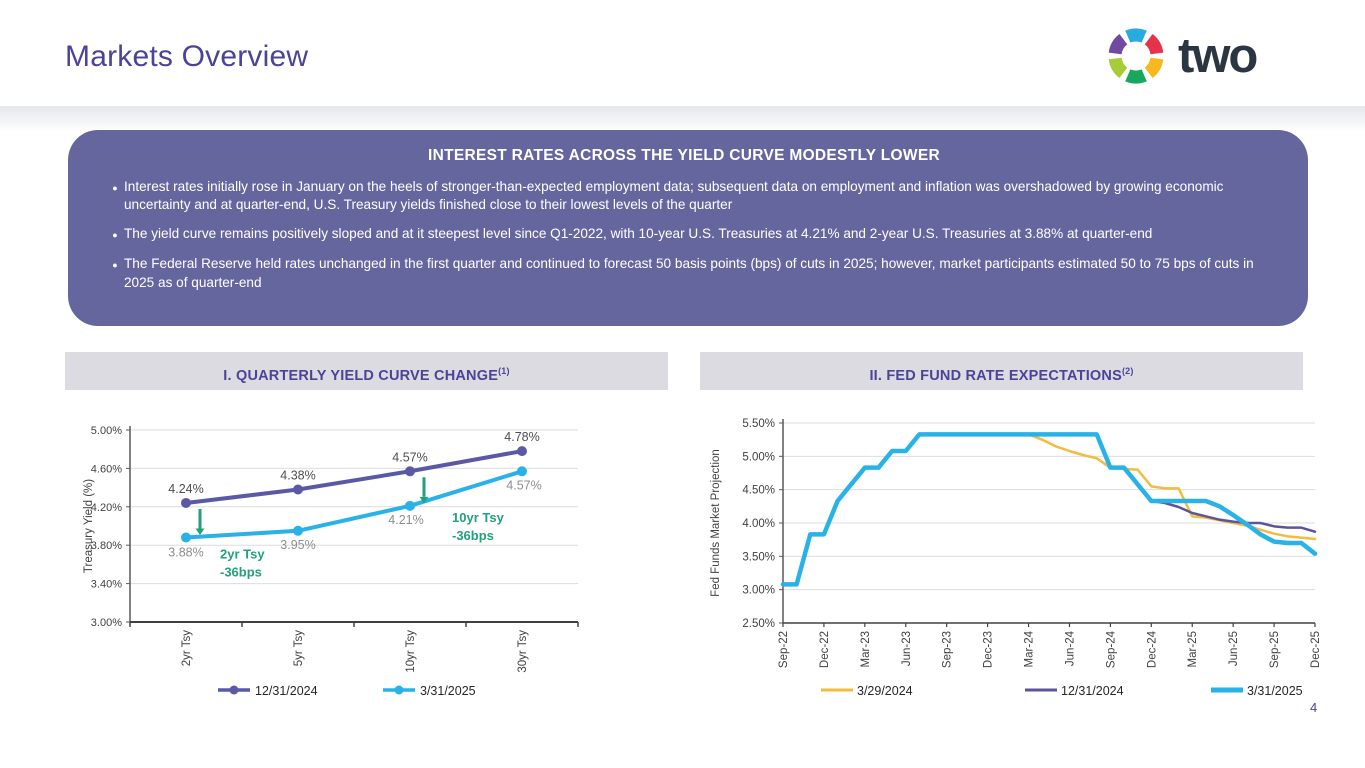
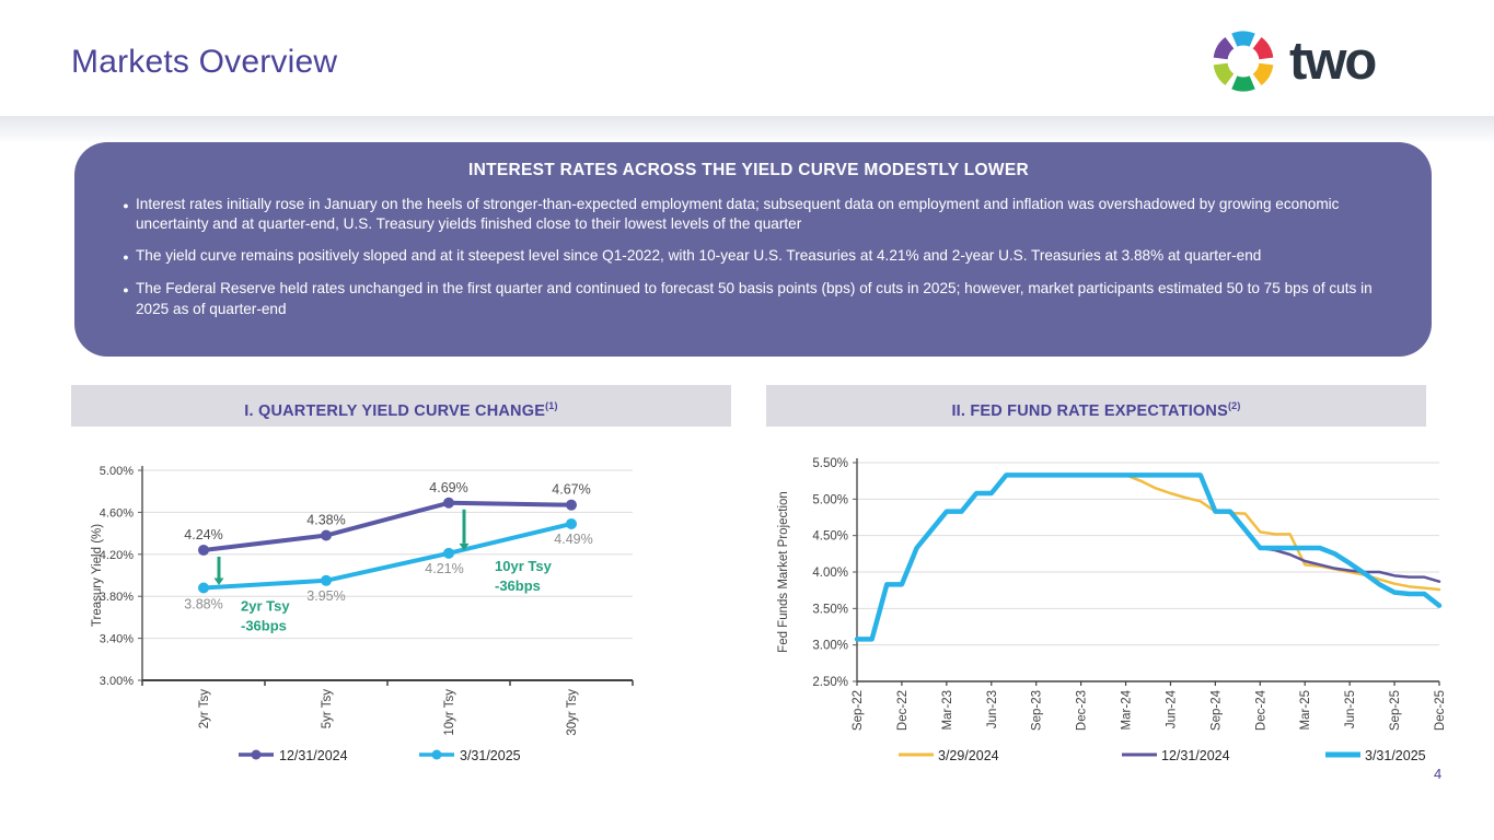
I. QUARTERLY YIELD CURVE CHANGE/12/31/2024/10yr Tsy: 4.57% -> 4.69%
I. QUARTERLY YIELD CURVE CHANGE/12/31/2024/30yr Tsy: 4.78% -> 4.67%
I. QUARTERLY YIELD CURVE CHANGE/3/31/2025/30yr Tsy: 4.57% -> 4.49%
